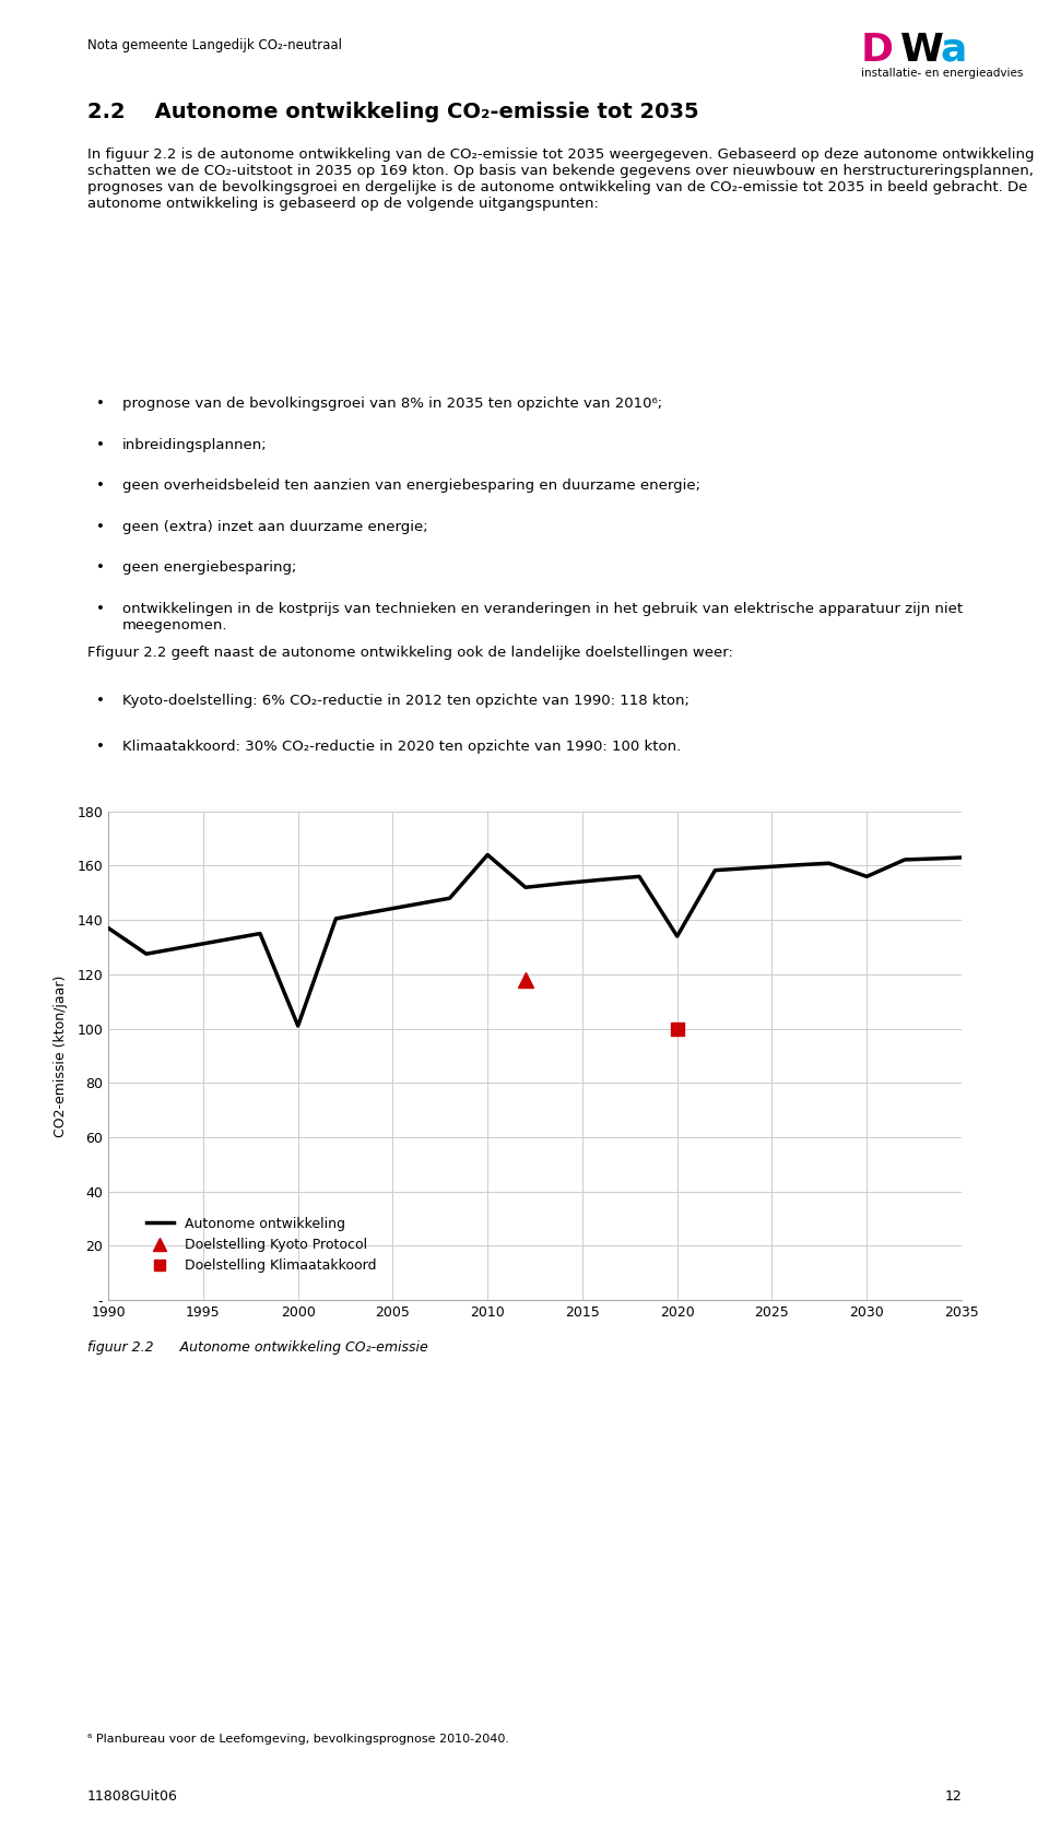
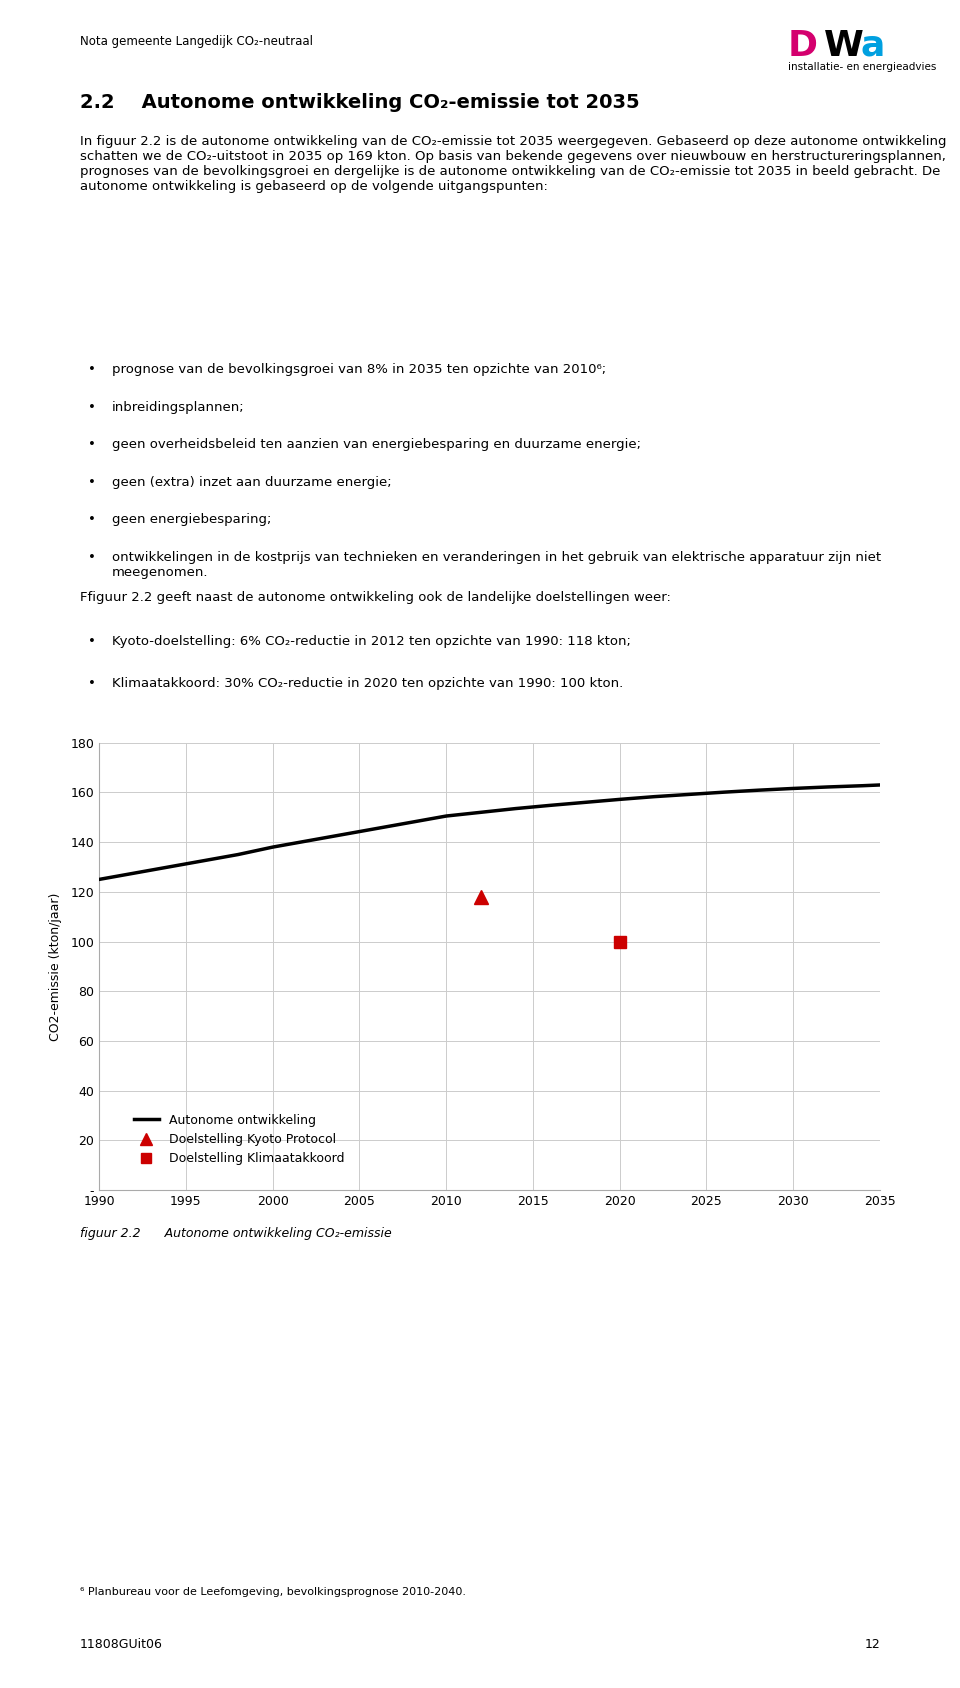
1990: 137.0 -> 125.0
2000: 101.0 -> 138.0
2010: 164.0 -> 150.5
2020: 134.0 -> 157.2
2030: 156.0 -> 161.6
